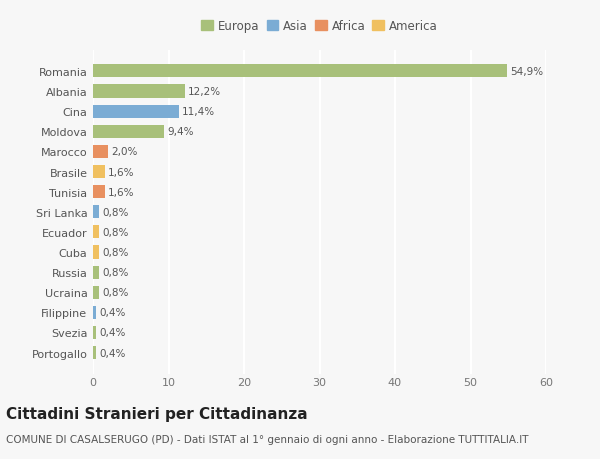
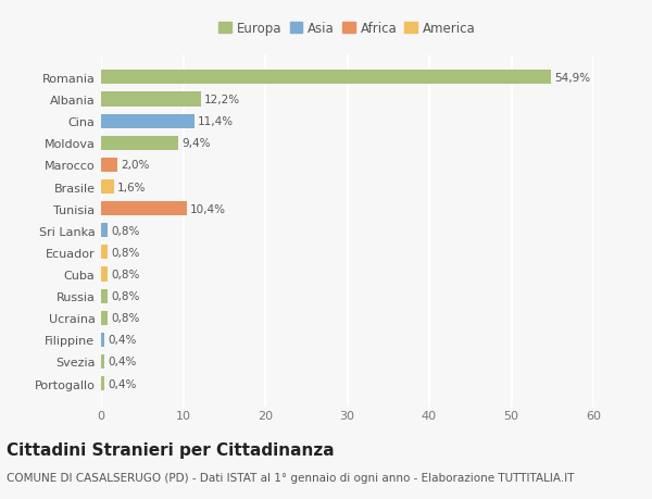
Tunisia: 1,6% -> 10,4%
